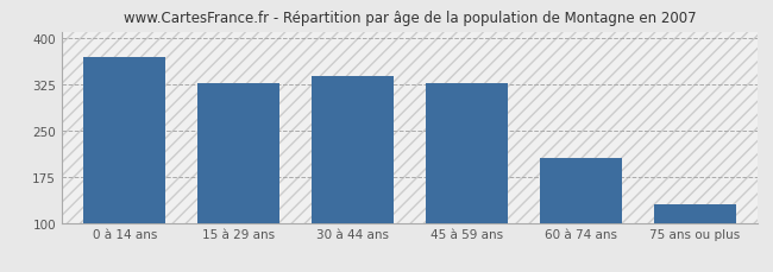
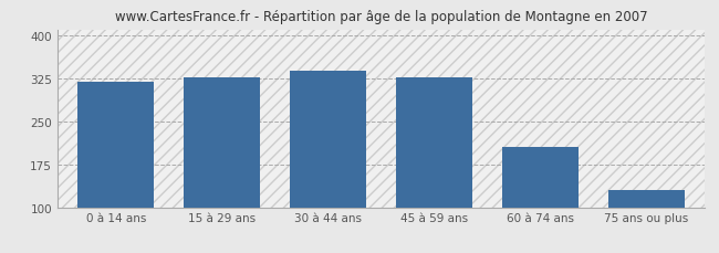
0 à 14 ans: 368 -> 318
